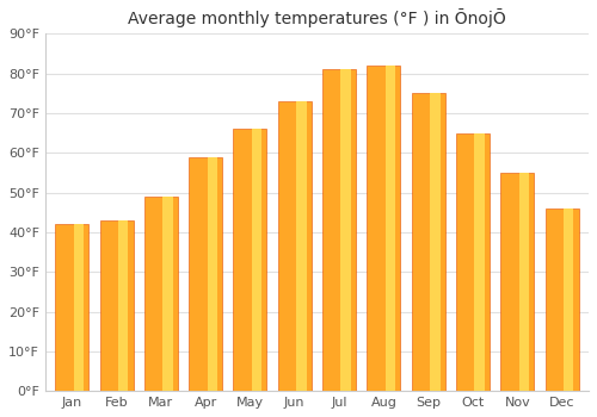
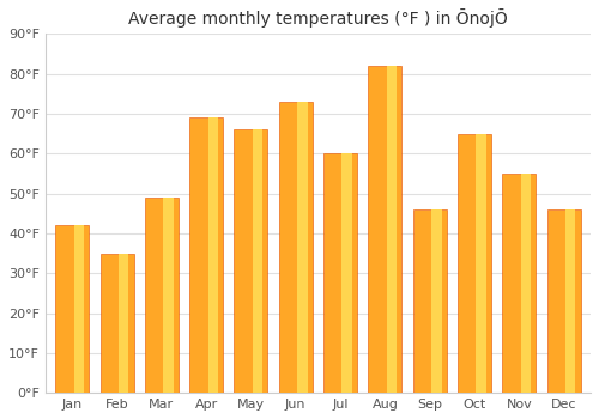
Feb: 43°F -> 35°F
Apr: 59°F -> 69°F
Jul: 81°F -> 60°F
Sep: 75°F -> 46°F
